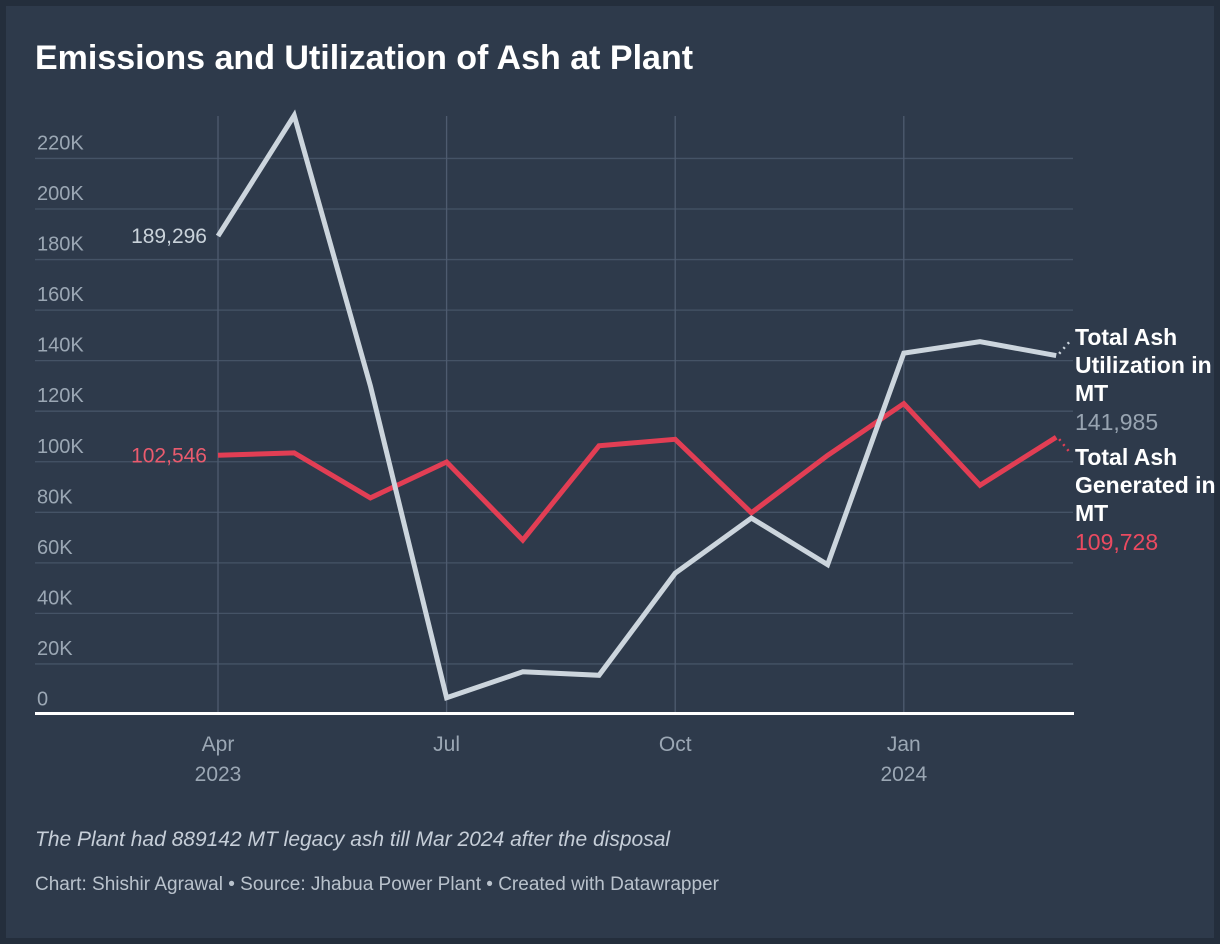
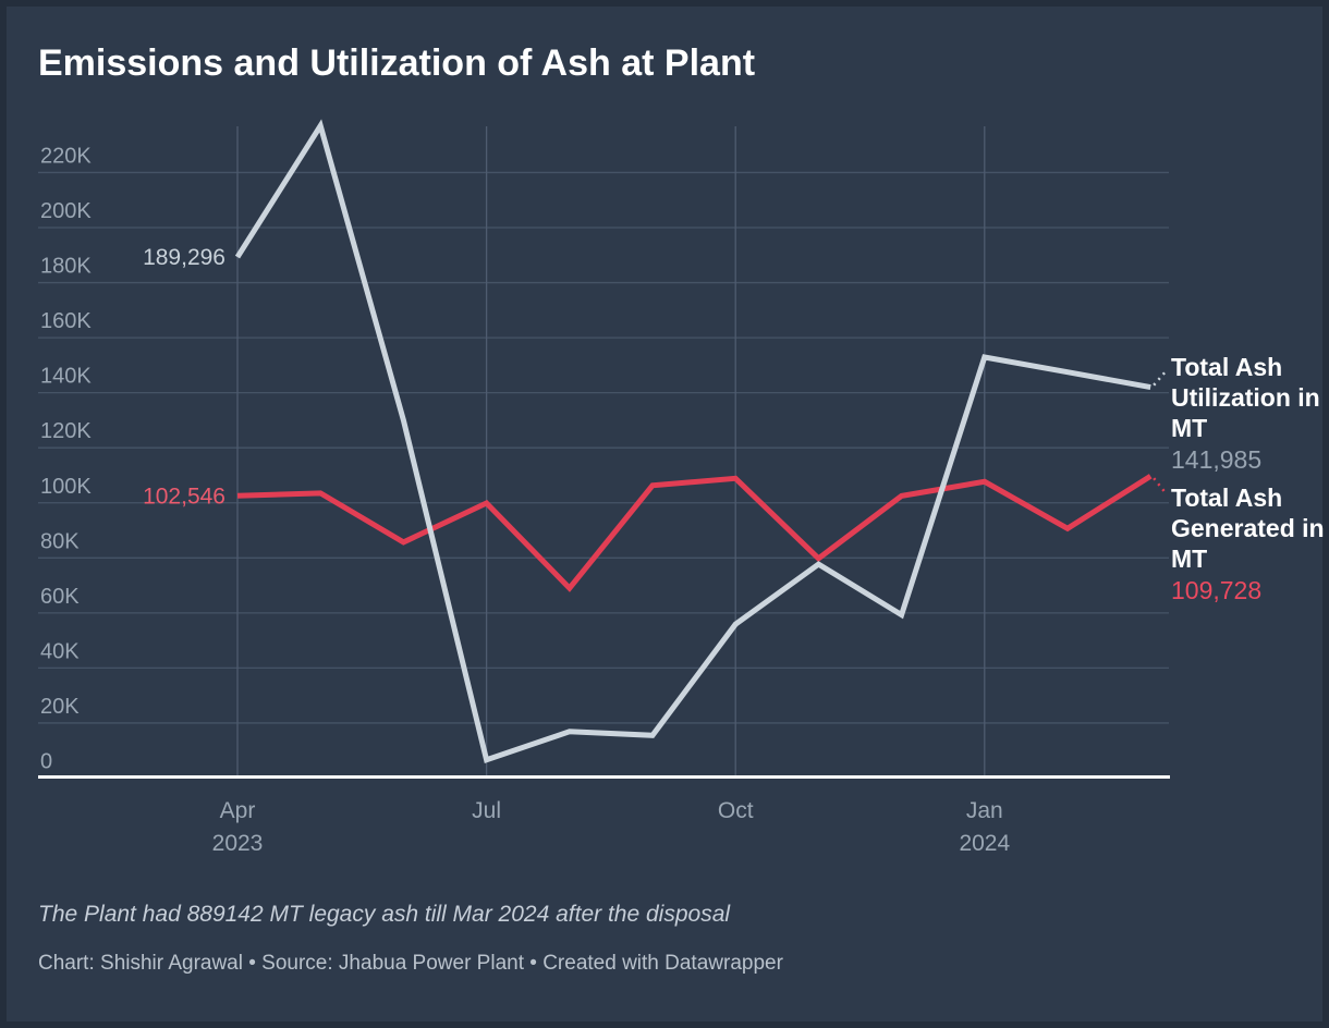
Total Ash Utilization in MT/Jan 2024: 143K -> 153K
Total Ash Generated in MT/Jan 2024: 123K -> 108K
